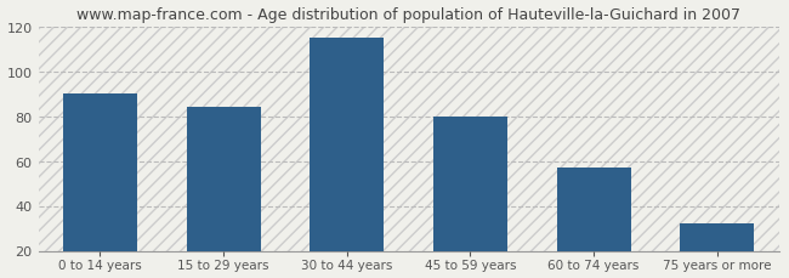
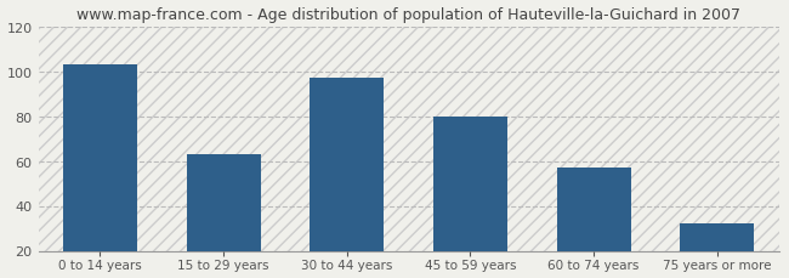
0 to 14 years: 90 -> 103
15 to 29 years: 84 -> 63
30 to 44 years: 115 -> 97
